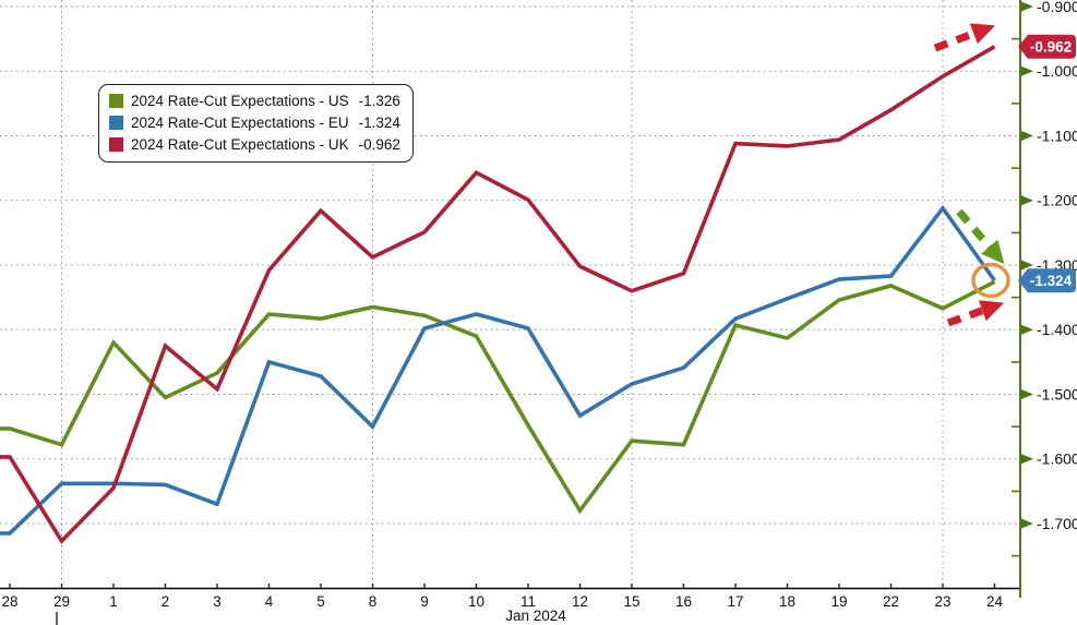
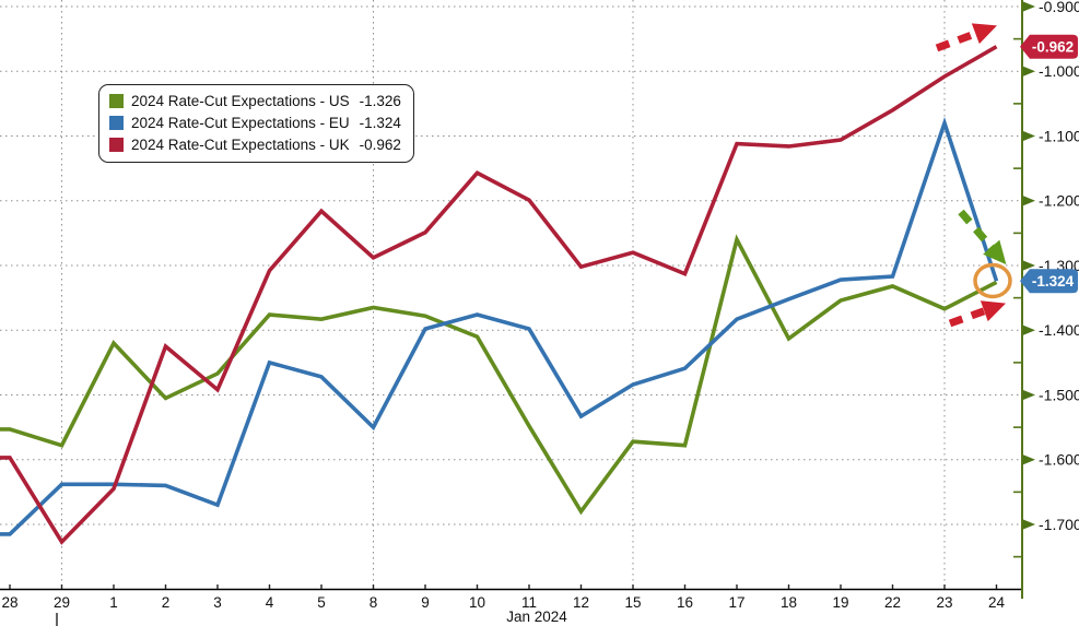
2024 Rate-Cut Expectations - UK/15: -1.34 -> -1.28
2024 Rate-Cut Expectations - US/17: -1.39 -> -1.26
2024 Rate-Cut Expectations - EU/23: -1.21 -> -1.08
